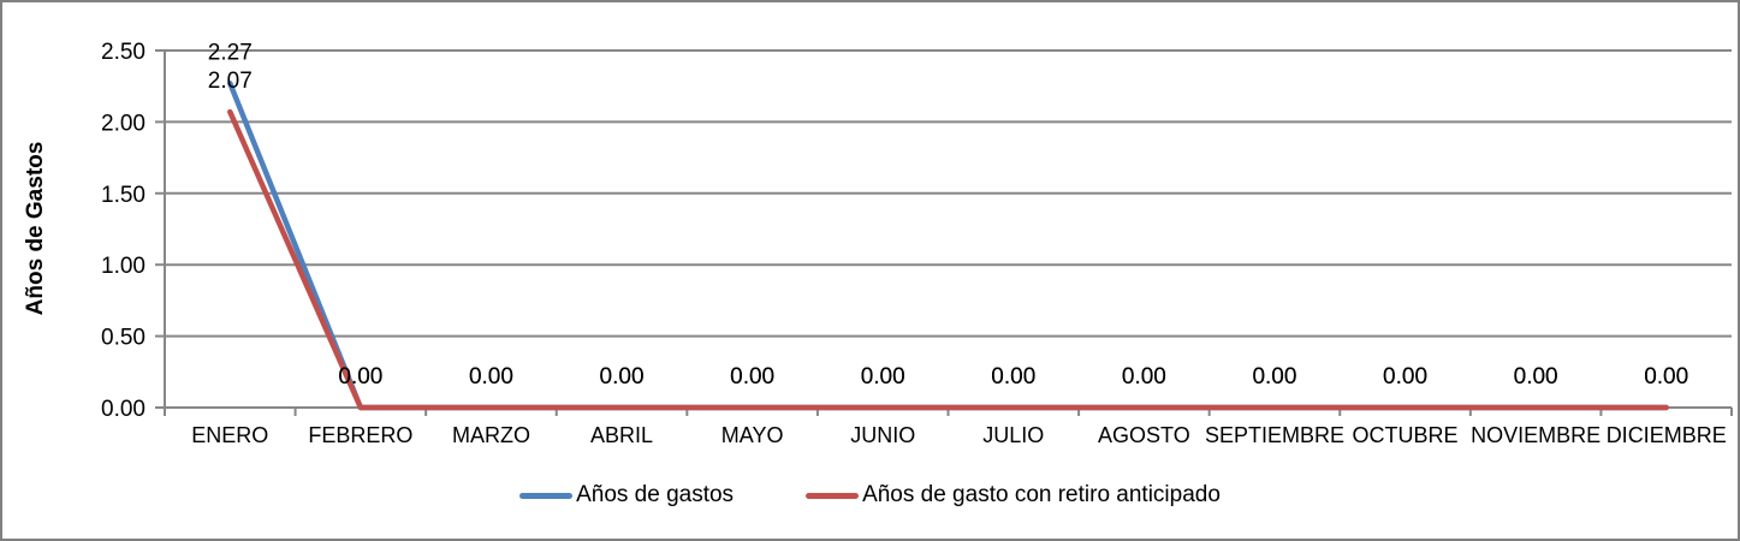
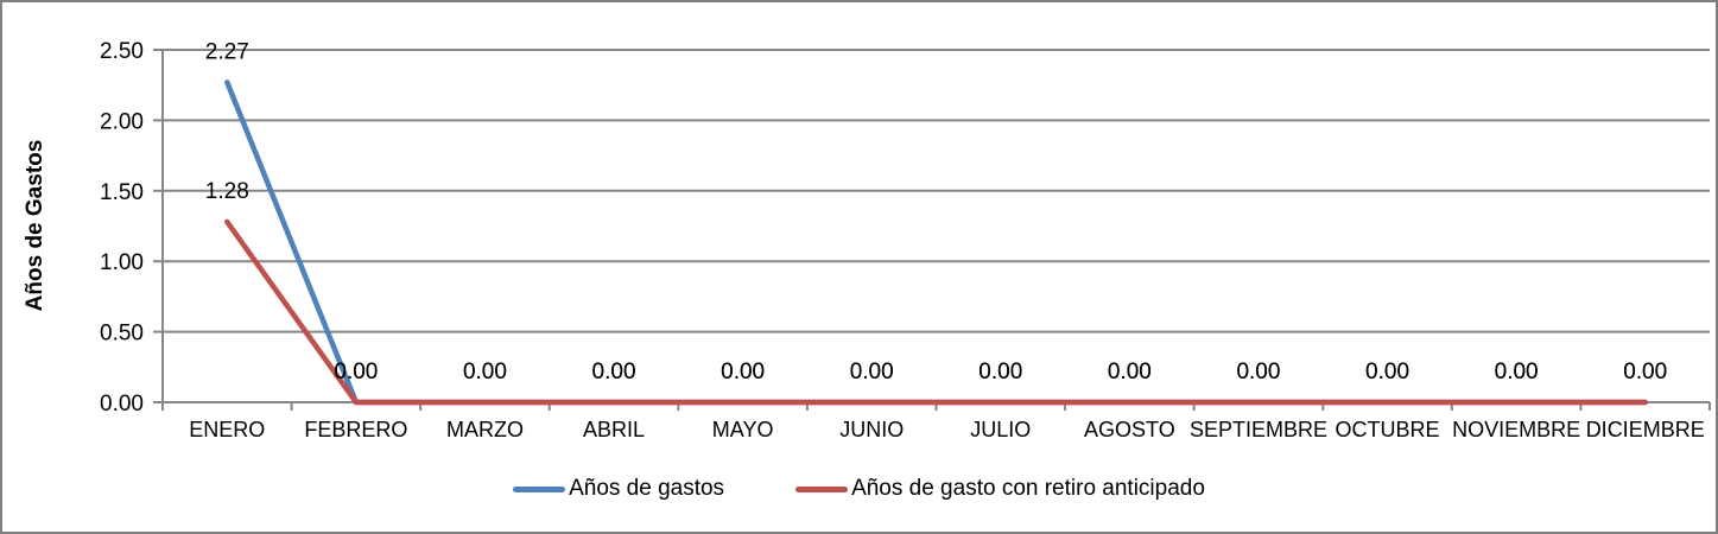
Años de gasto con retiro anticipado/ENERO: 2.07 -> 1.28
